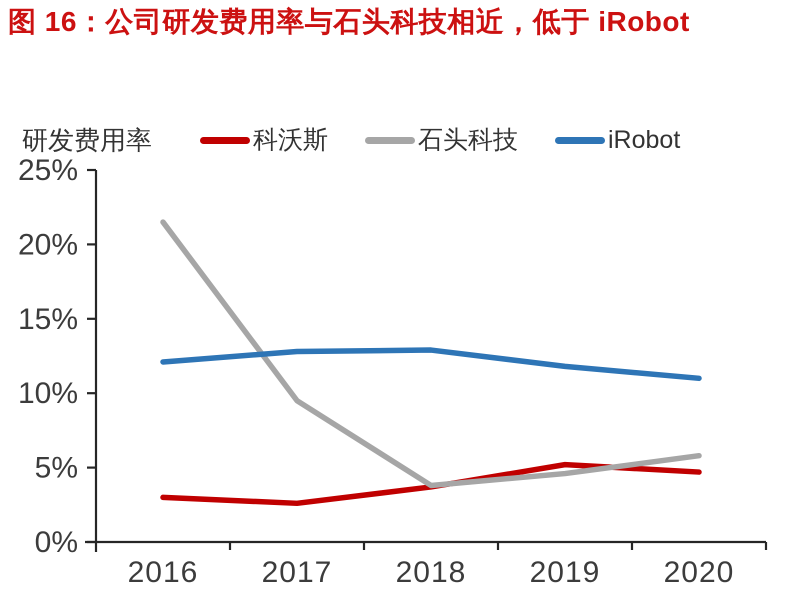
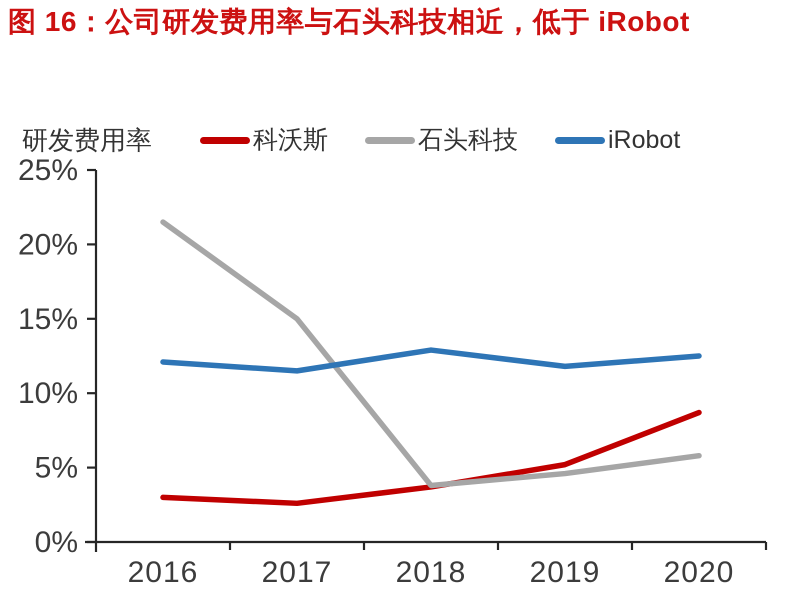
石头科技/2017: 9.5% -> 15.0%
iRobot/2017: 12.8% -> 11.5%
科沃斯/2020: 4.7% -> 8.7%
iRobot/2020: 11.0% -> 12.5%
